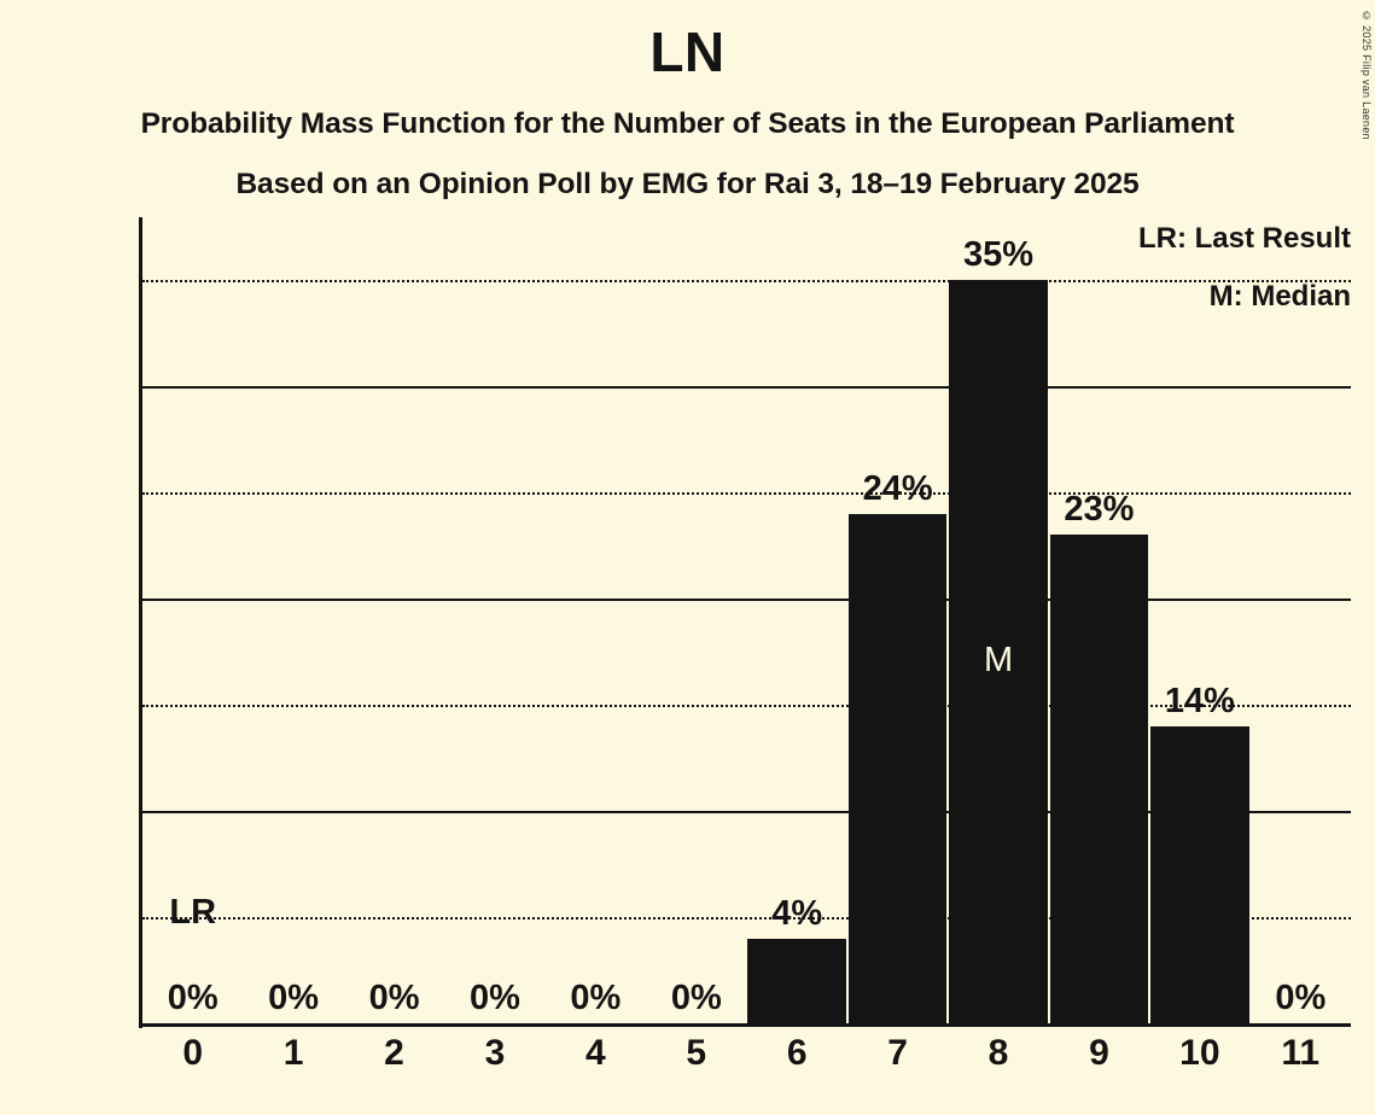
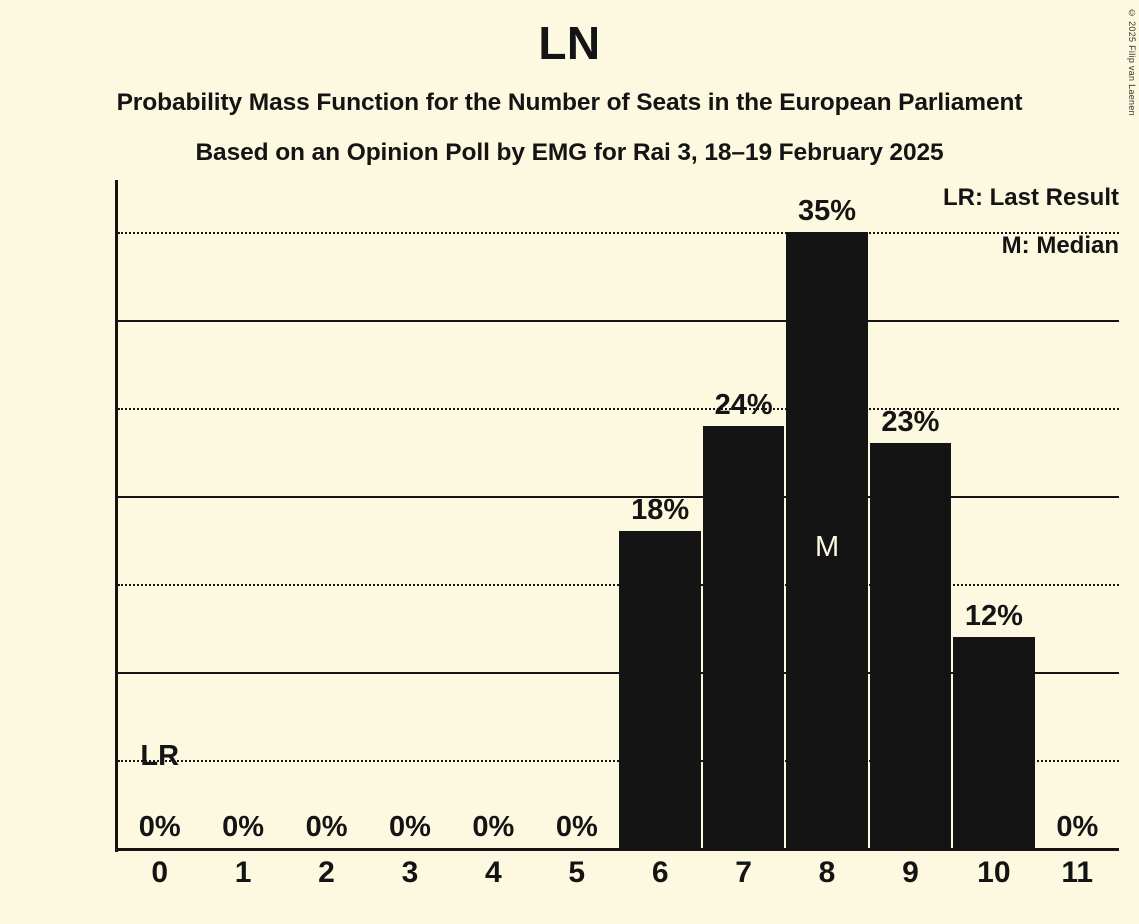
6: 4% -> 18%
10: 14% -> 12%
